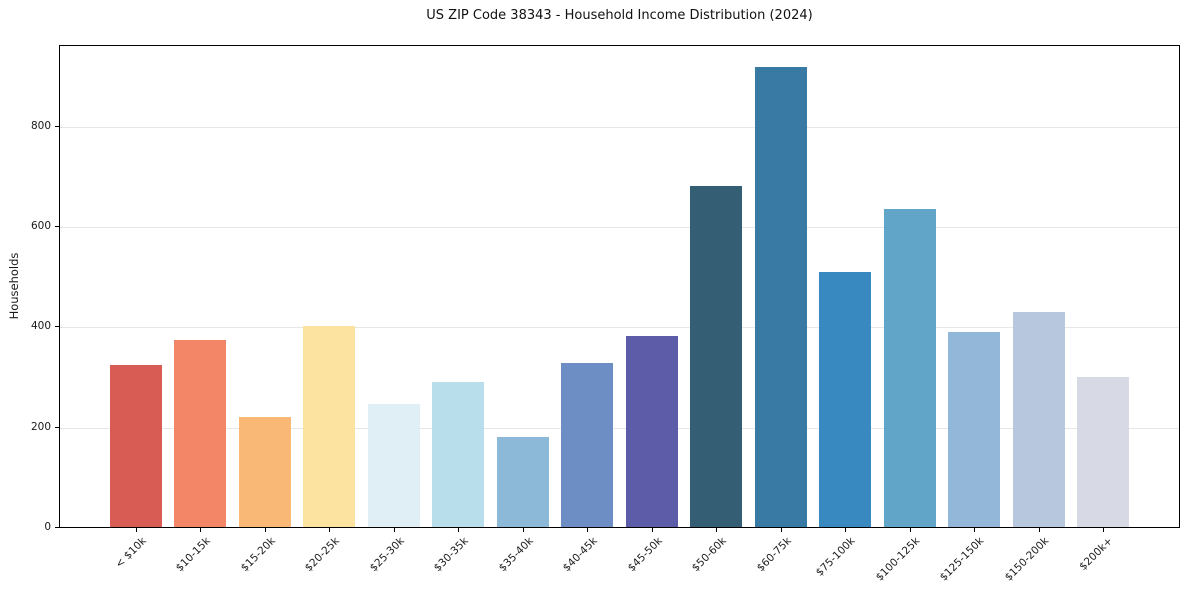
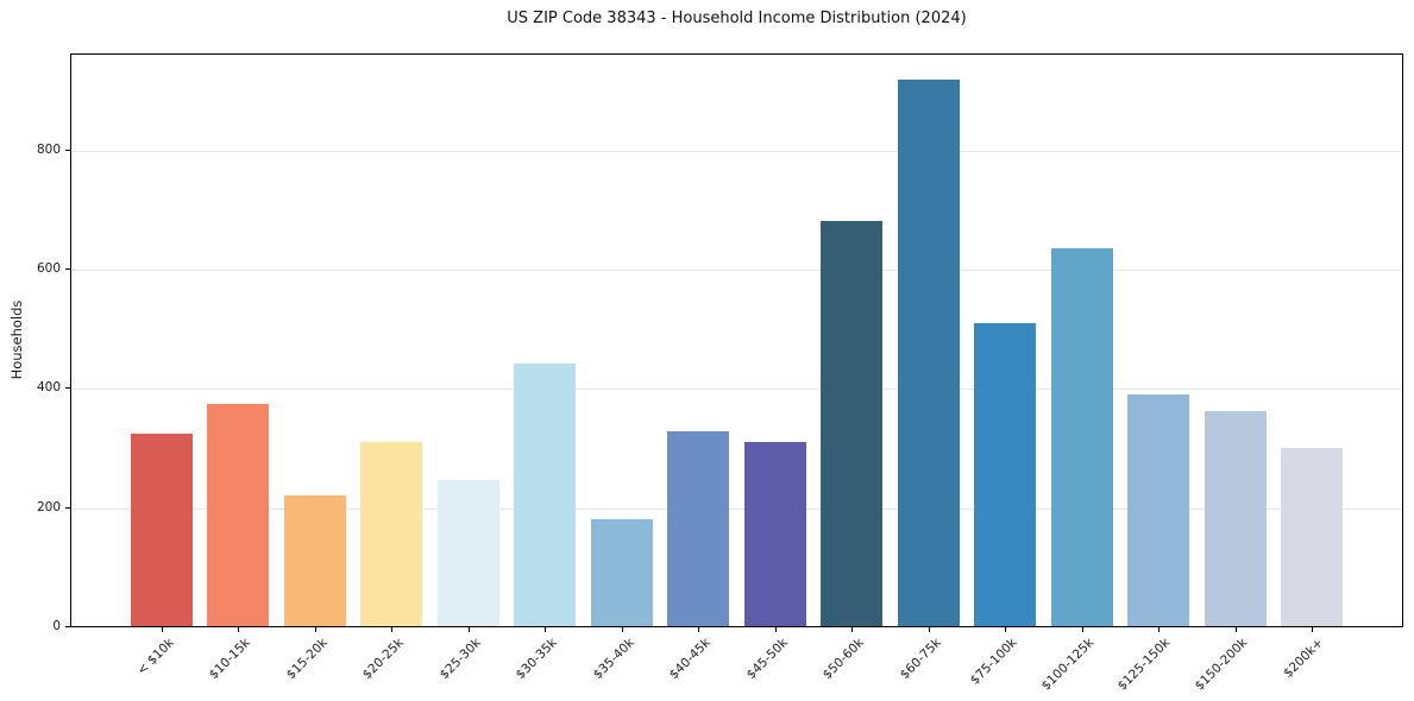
$20-25k: 400 -> 310
$30-35k: 290 -> 440
$45-50k: 380 -> 310
$150-200k: 430 -> 360
